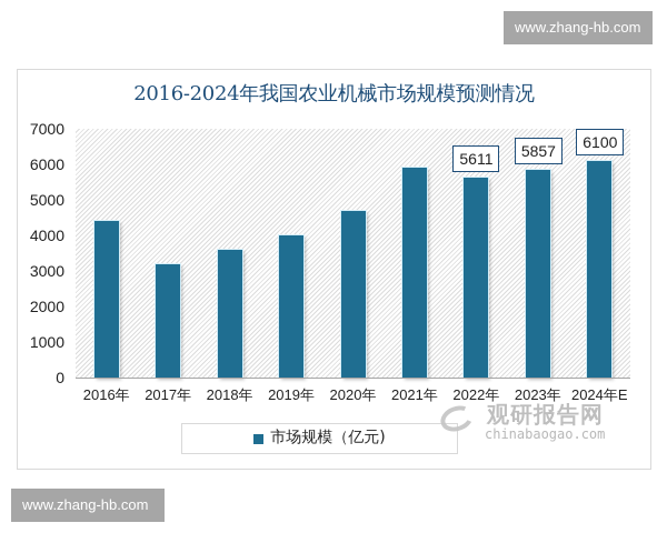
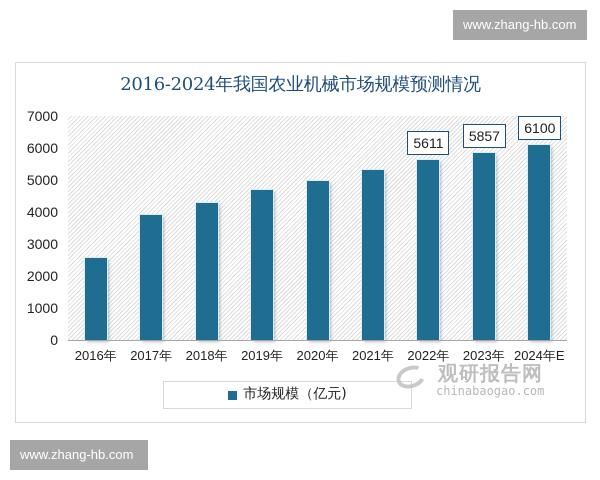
2016年: 4400 -> 2600
2017年: 3200 -> 3900
2018年: 3600 -> 4300
2019年: 4000 -> 4700
2020年: 4700 -> 5000
2021年: 5900 -> 5300
